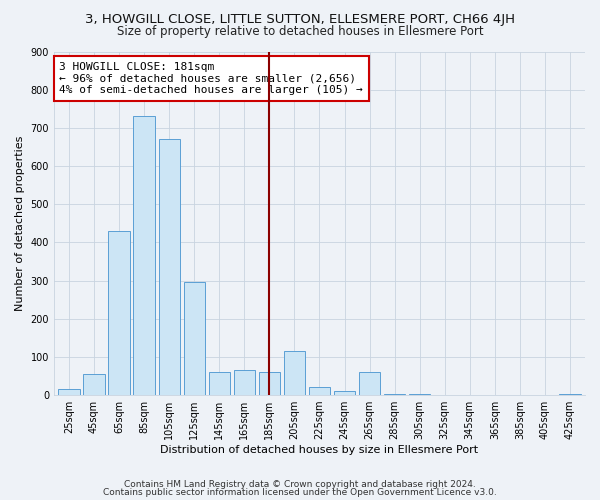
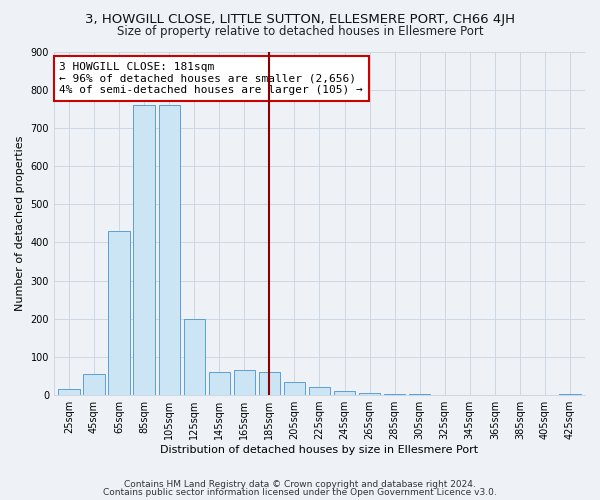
85sqm: 730 -> 760
105sqm: 670 -> 760
125sqm: 295 -> 200
205sqm: 115 -> 35
265sqm: 60 -> 5
